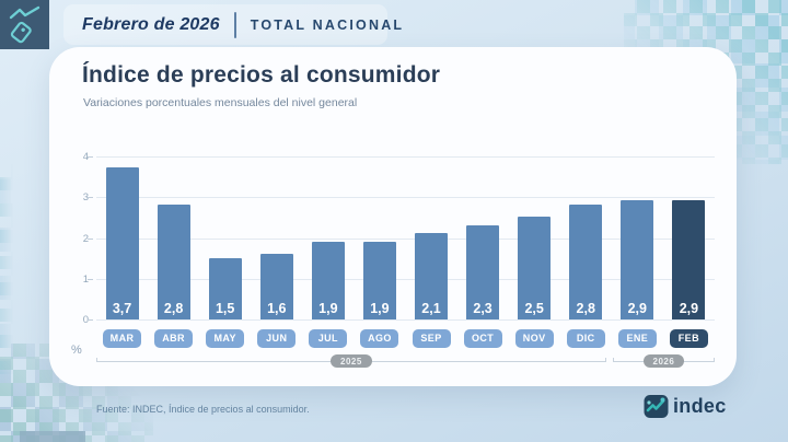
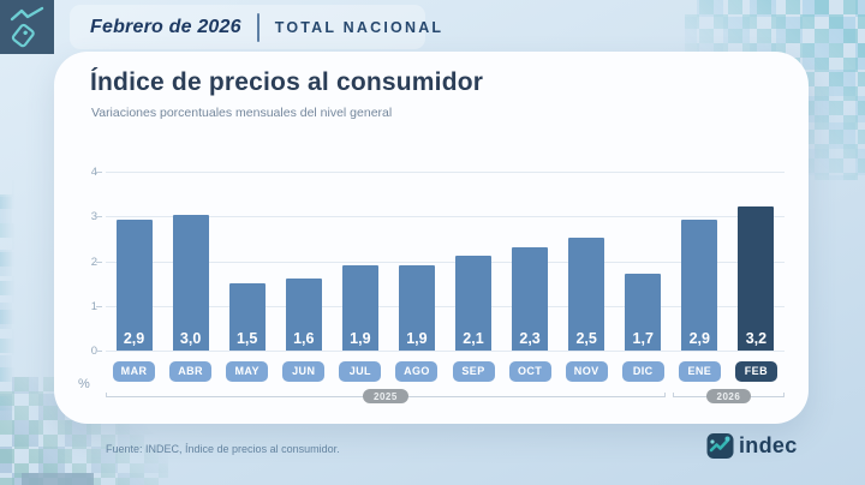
MAR: 3,7 -> 2,9
ABR: 2,8 -> 3,0
DIC: 2,8 -> 1,7
FEB: 2,9 -> 3,2
